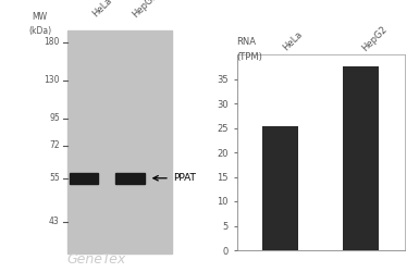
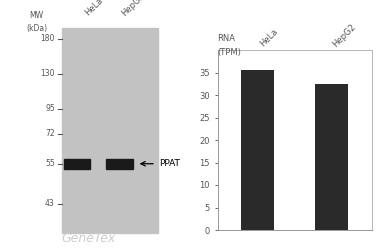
HeLa: 25.3 -> 35.5
HepG2: 37.5 -> 32.5
